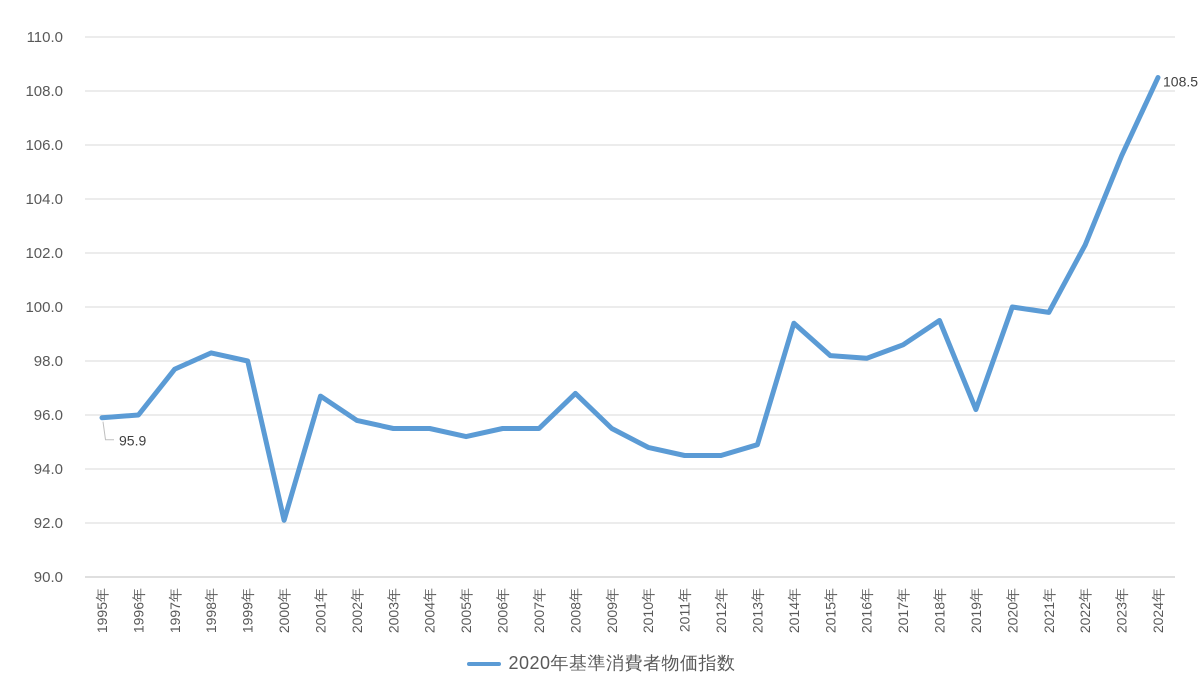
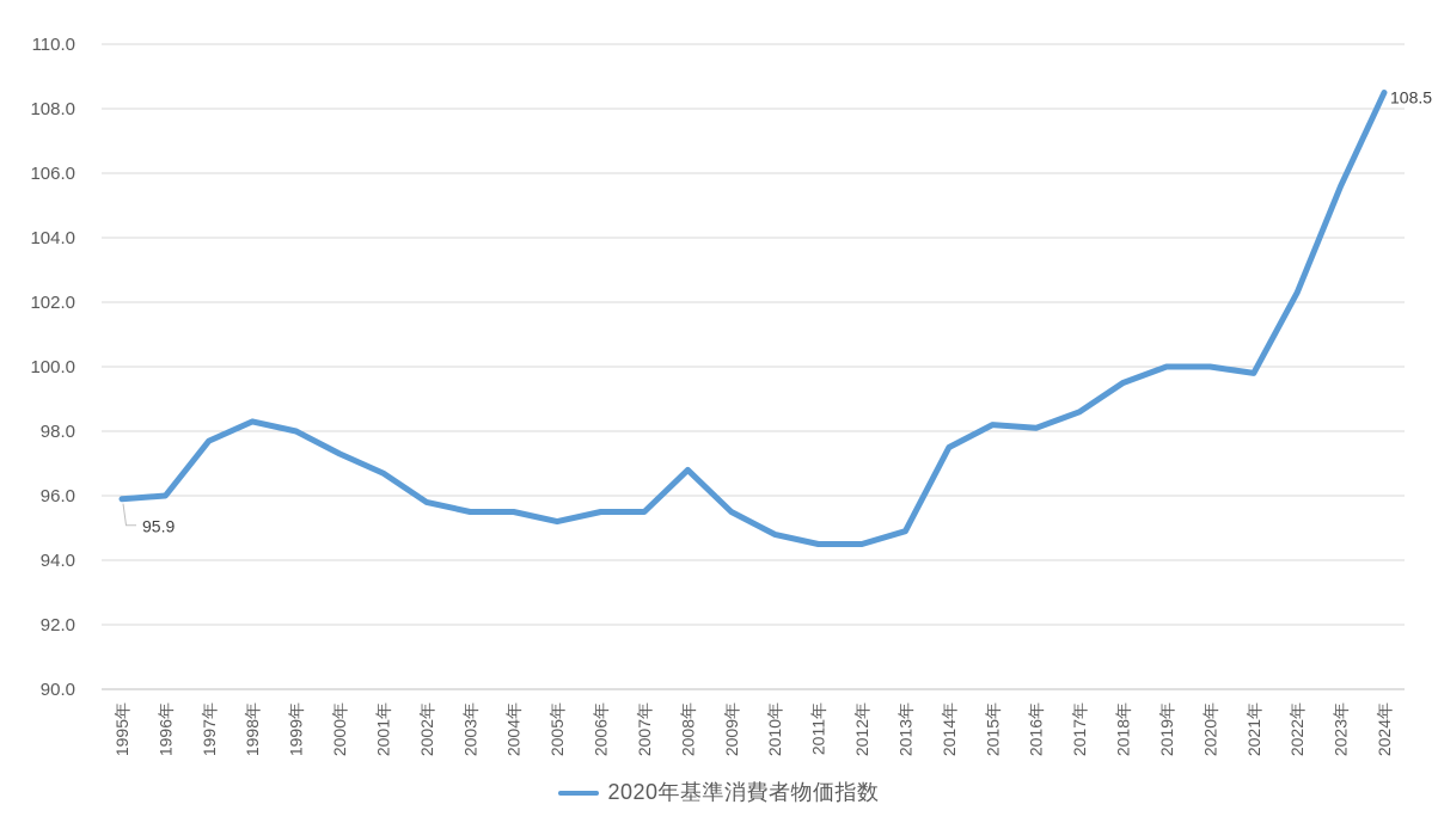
2000年: 92.1 -> 97.3
2014年: 99.4 -> 97.5
2019年: 96.2 -> 100.0
